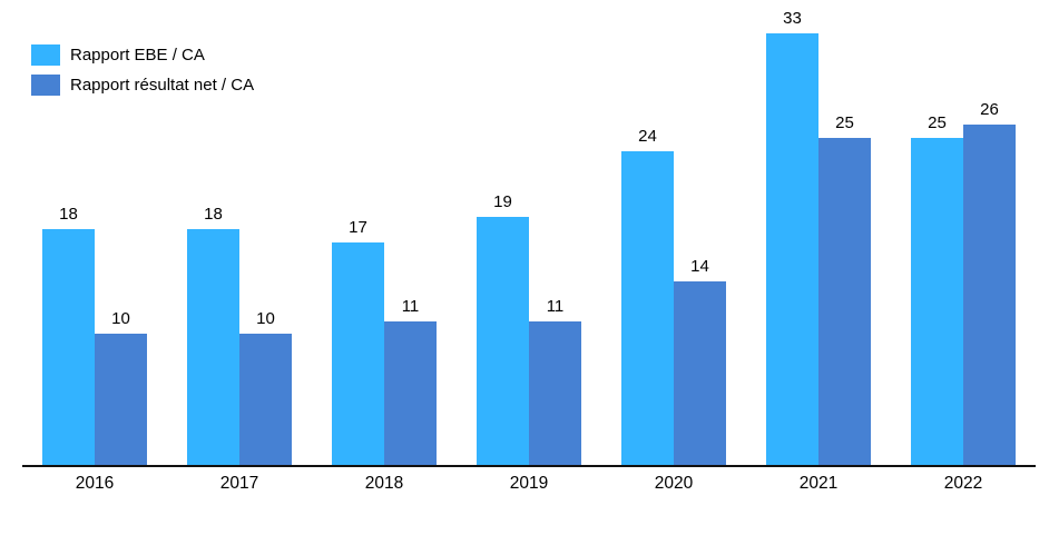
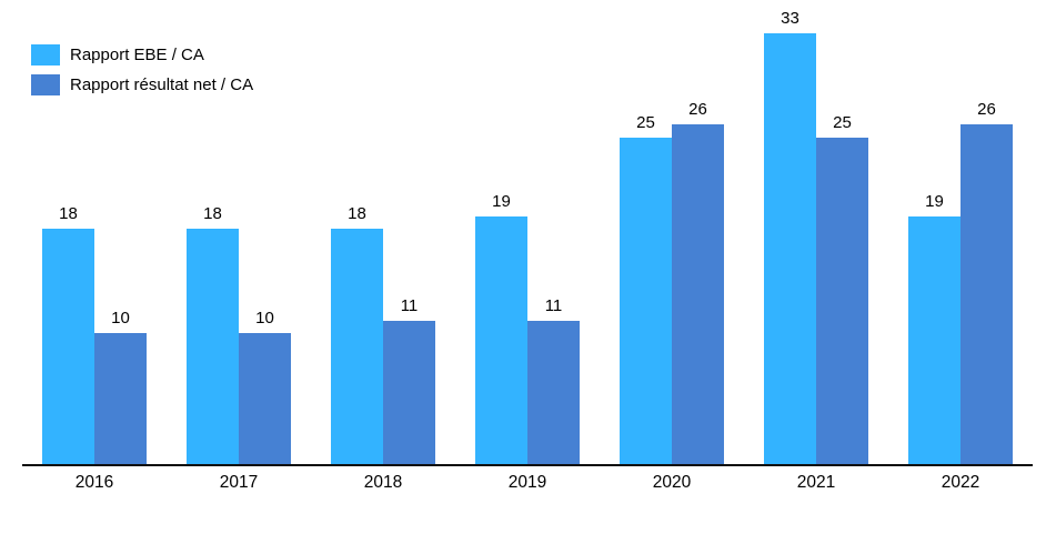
Rapport EBE / CA/2018: 17 -> 18
Rapport EBE / CA/2020: 24 -> 25
Rapport résultat net / CA/2020: 14 -> 26
Rapport EBE / CA/2022: 25 -> 19
